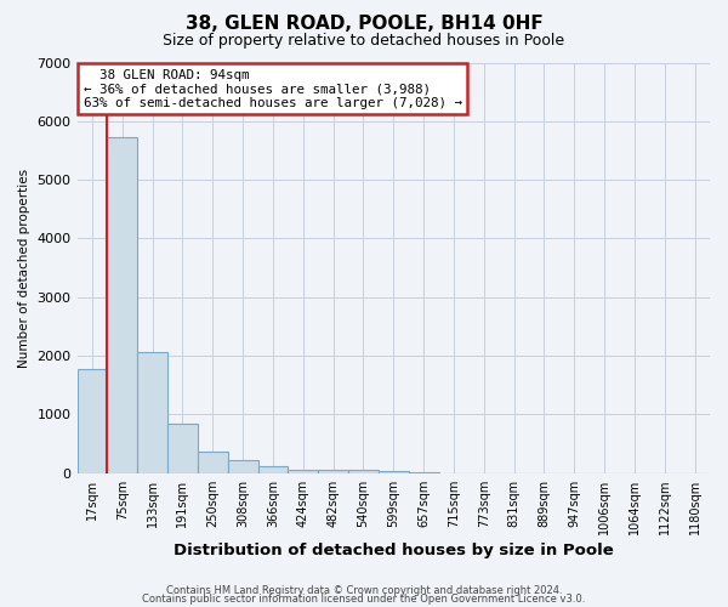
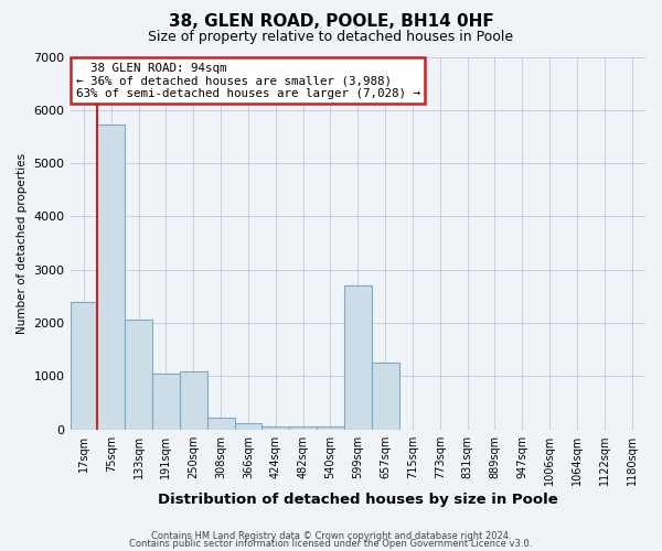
17sqm: 1780 -> 2400
191sqm: 840 -> 1050
250sqm: 370 -> 1100
599sqm: 30 -> 2700
657sqm: 20 -> 1250
